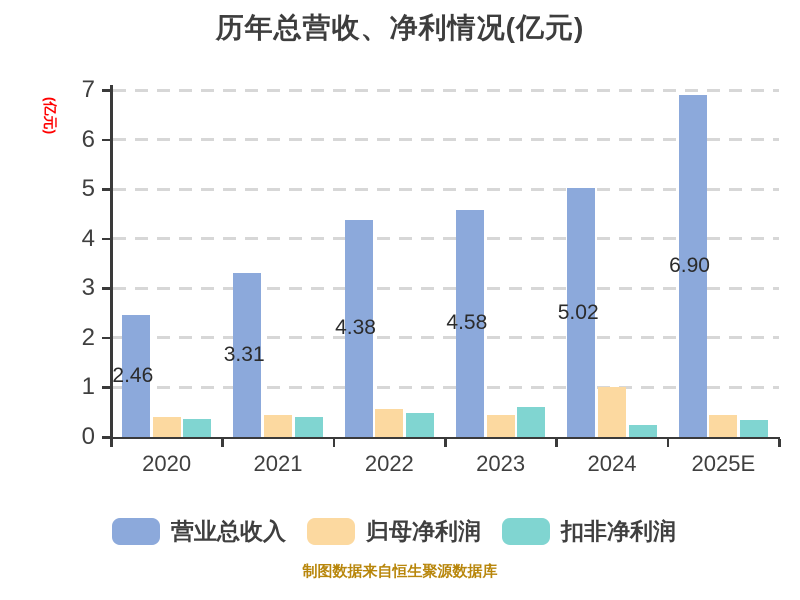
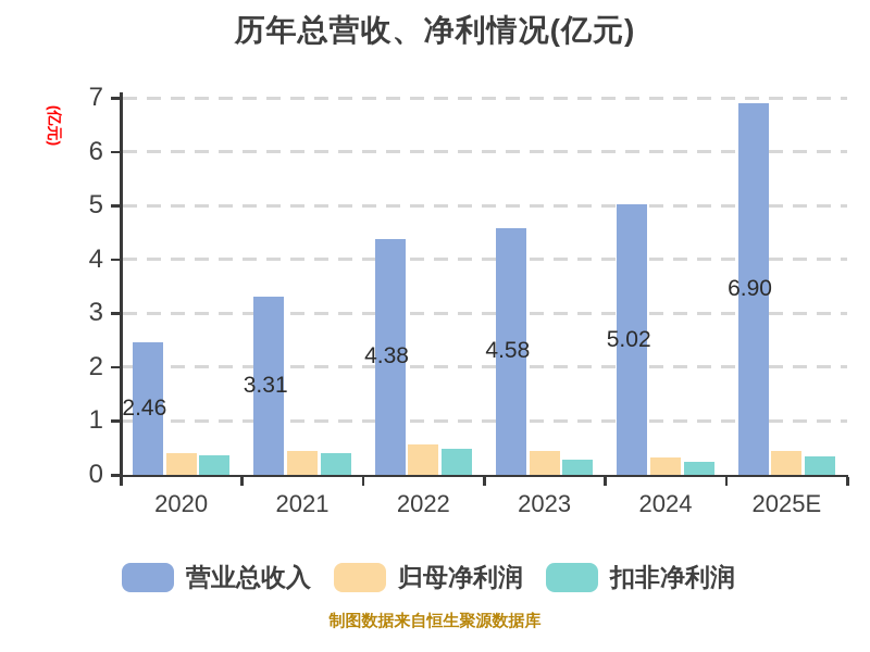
扣非净利润/2023: 0.6 -> 0.3
归母净利润/2024: 1.0 -> 0.3
